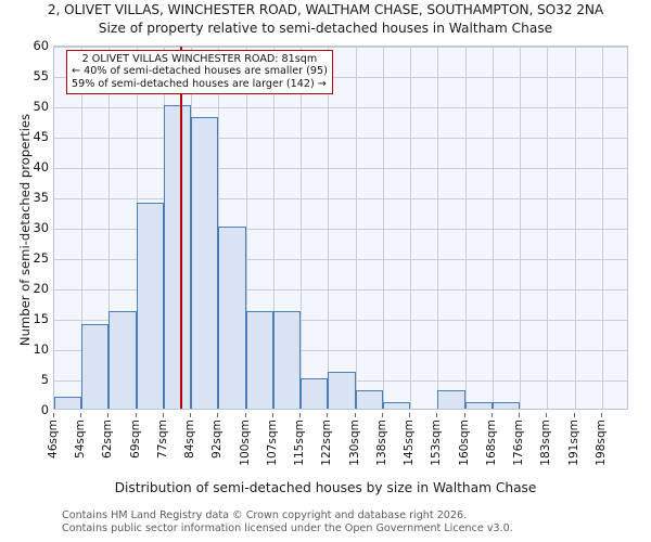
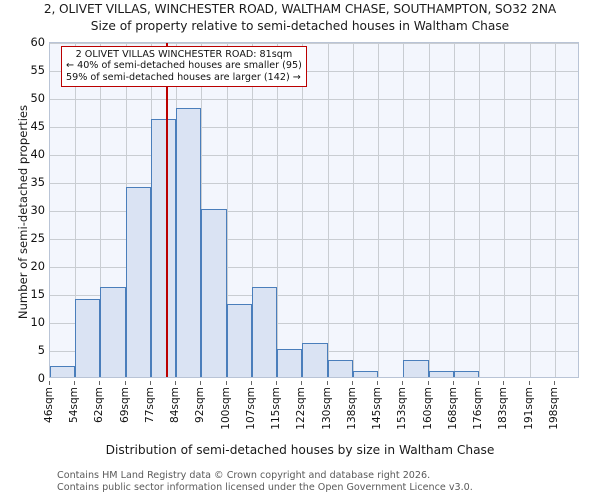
77sqm: 50 -> 46
100sqm: 16 -> 13
